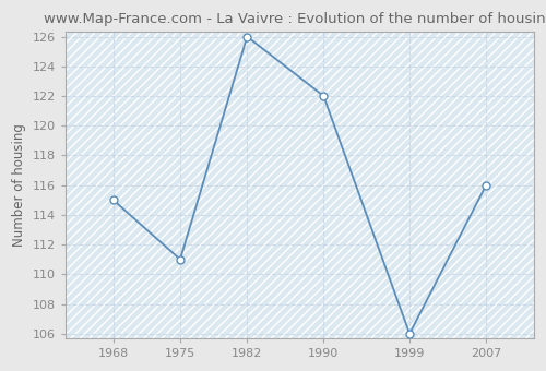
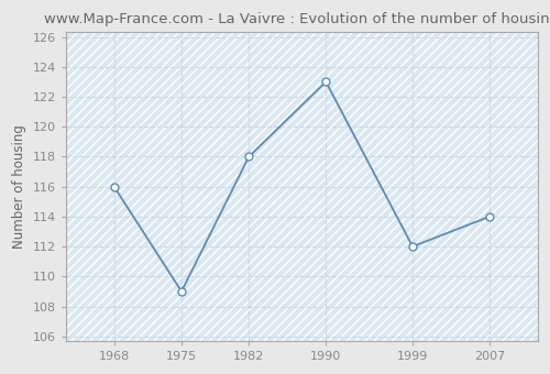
1968: 115 -> 116
1975: 111 -> 109
1982: 126 -> 118
1990: 122 -> 123
1999: 106 -> 112
2007: 116 -> 114
